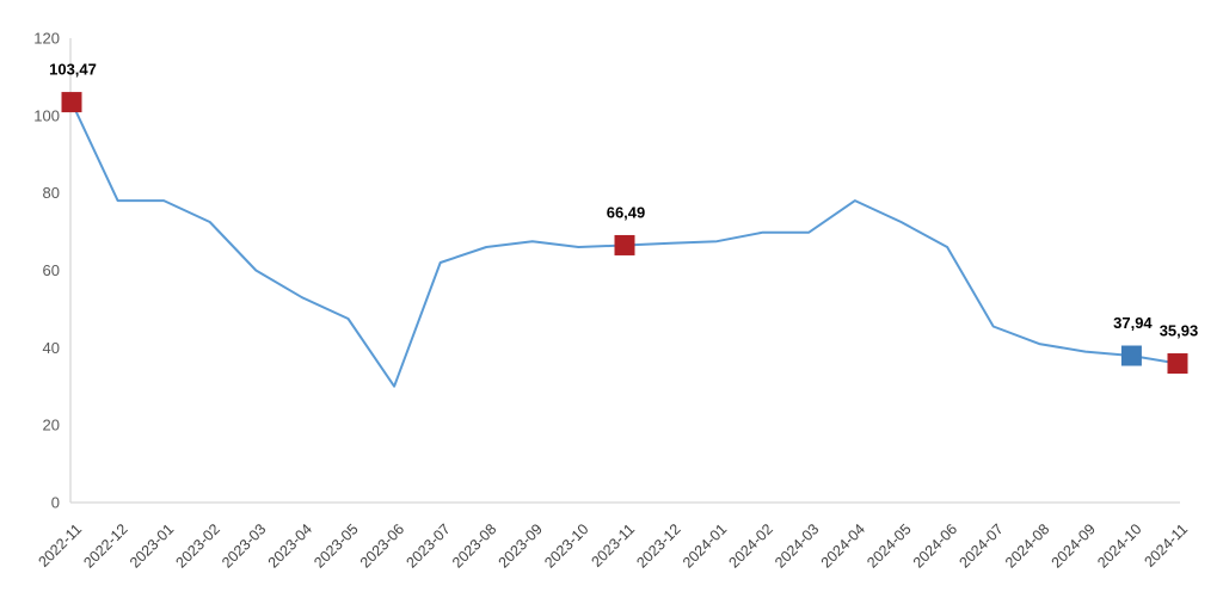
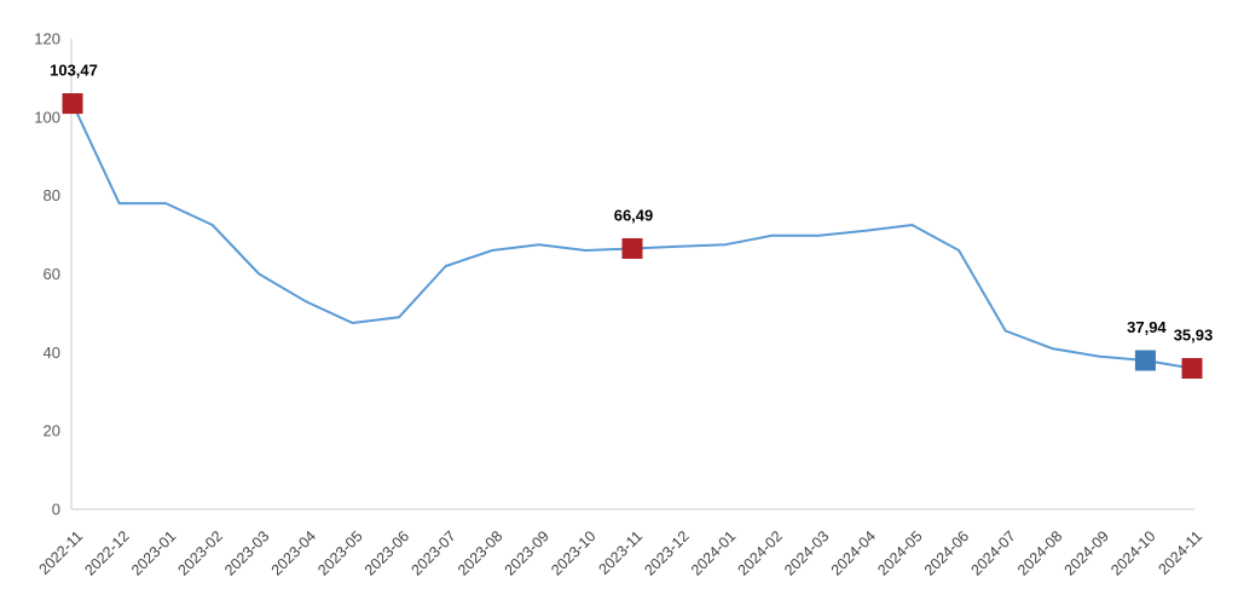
2023-06: 30 -> 49
2024-04: 78 -> 71
